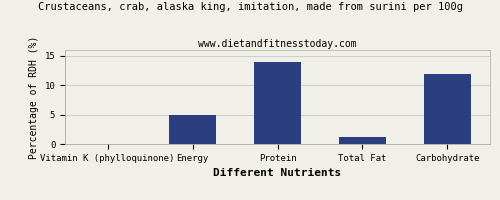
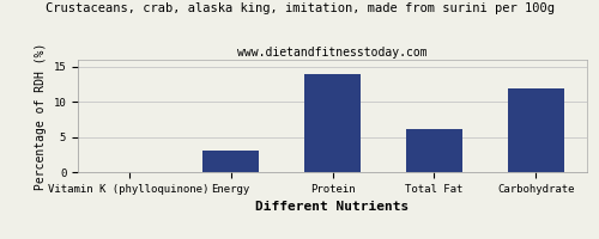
Energy: 5.0 -> 3.0
Total Fat: 1.2 -> 6.2
